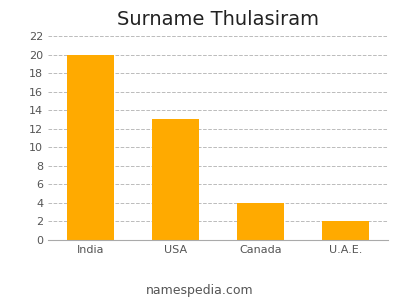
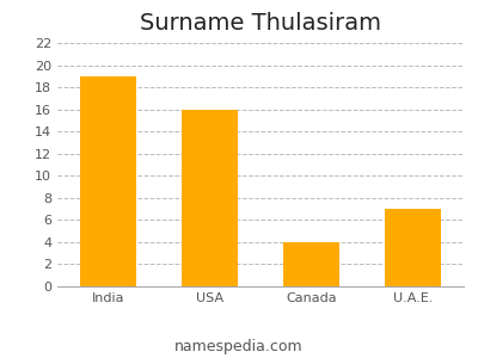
India: 20 -> 19
USA: 13 -> 16
U.A.E.: 2 -> 7
